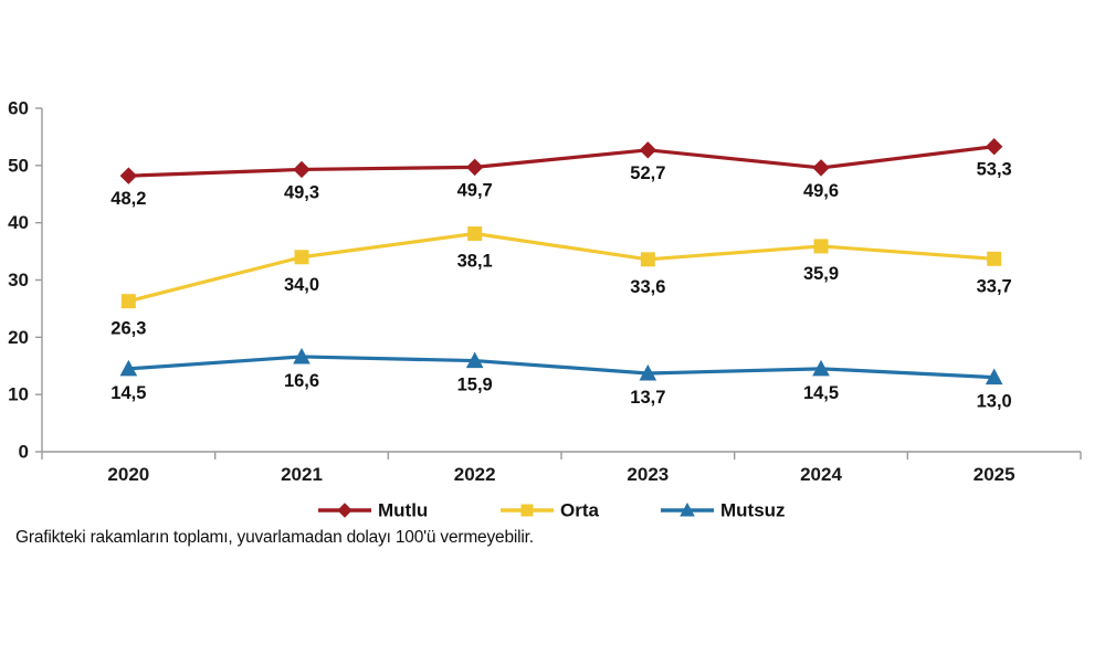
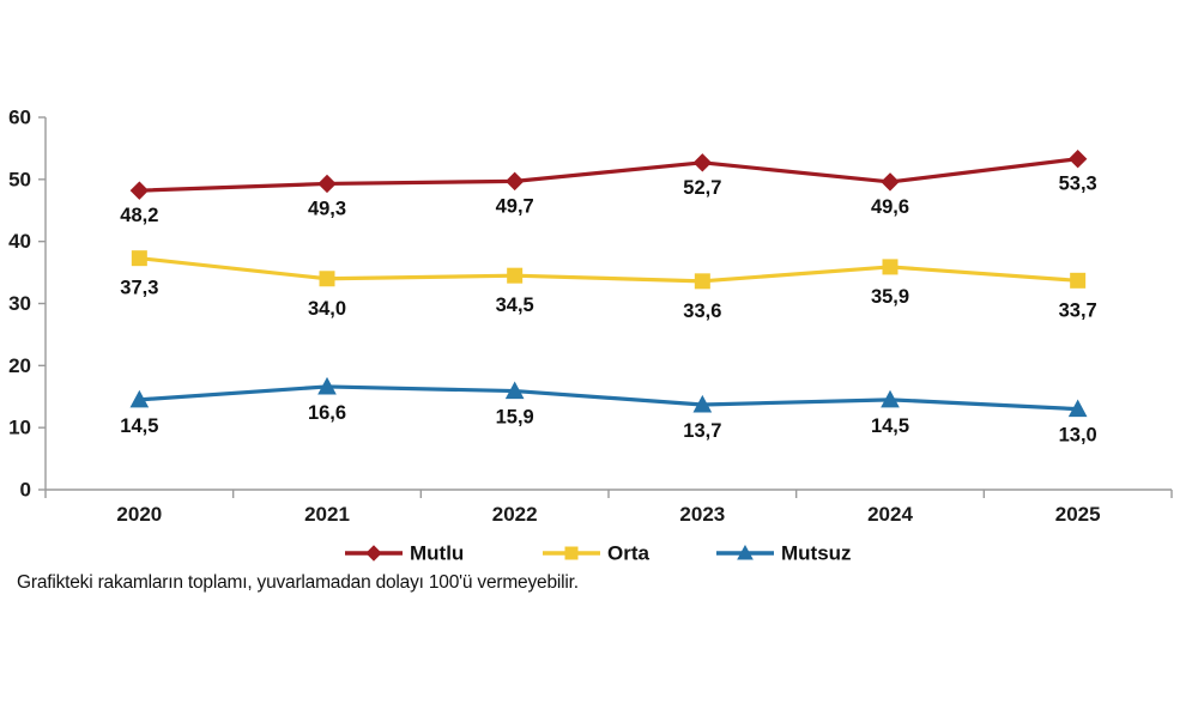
Orta/2020: 26,3 -> 37,3
Orta/2022: 38,1 -> 34,5
